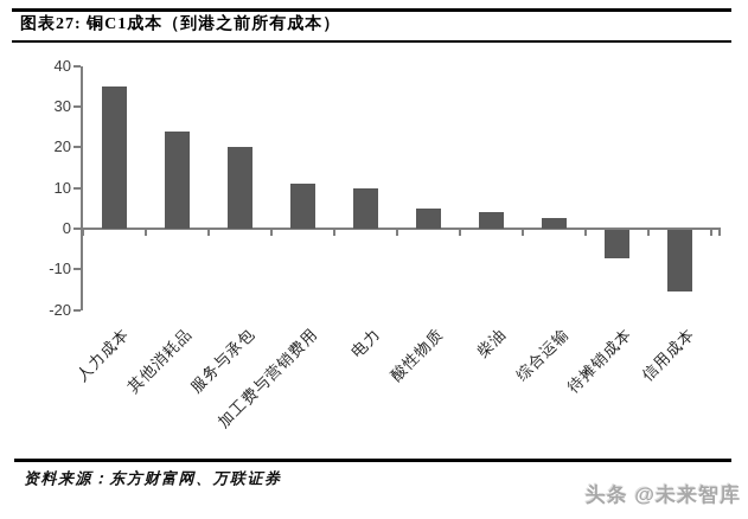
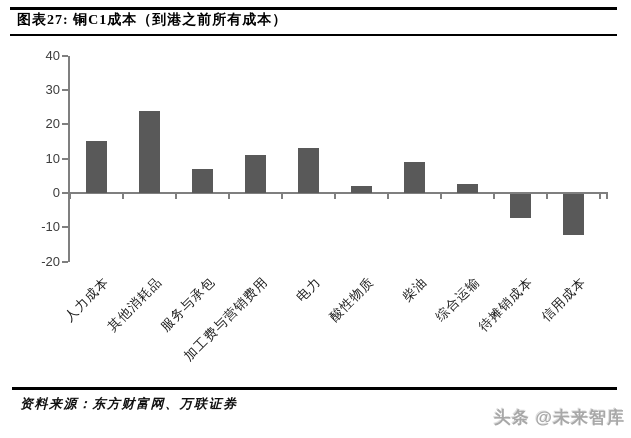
人力成本: 35 -> 15
服务与承包: 20 -> 7
电力: 10 -> 13
酸性物质: 5 -> 2
柴油: 4 -> 9
信用成本: -15 -> -12
